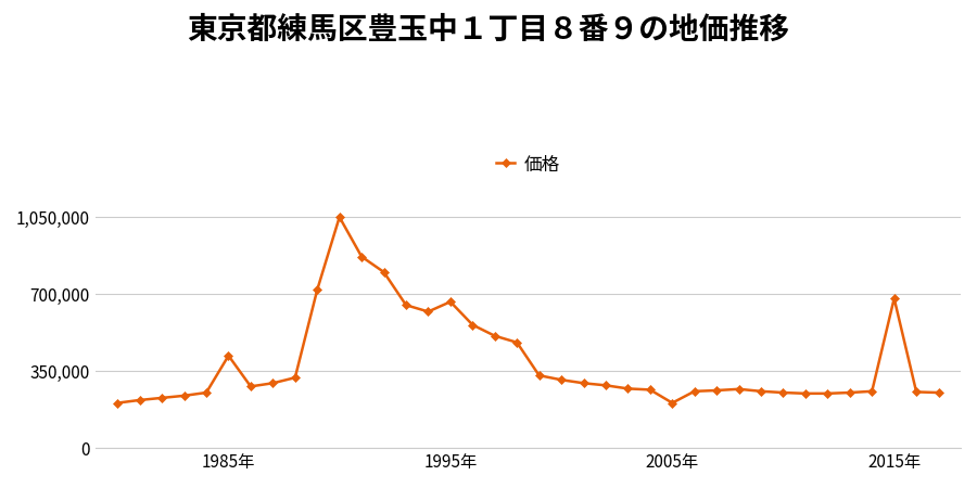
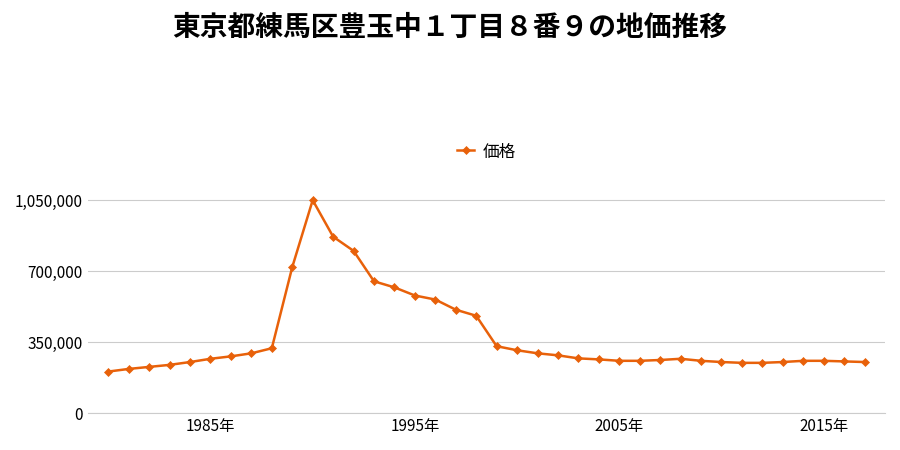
1985年: 420,000 -> 268,000
1995年: 665,000 -> 580,000
2005年: 205,000 -> 258,000
2015年: 680,000 -> 258,000
